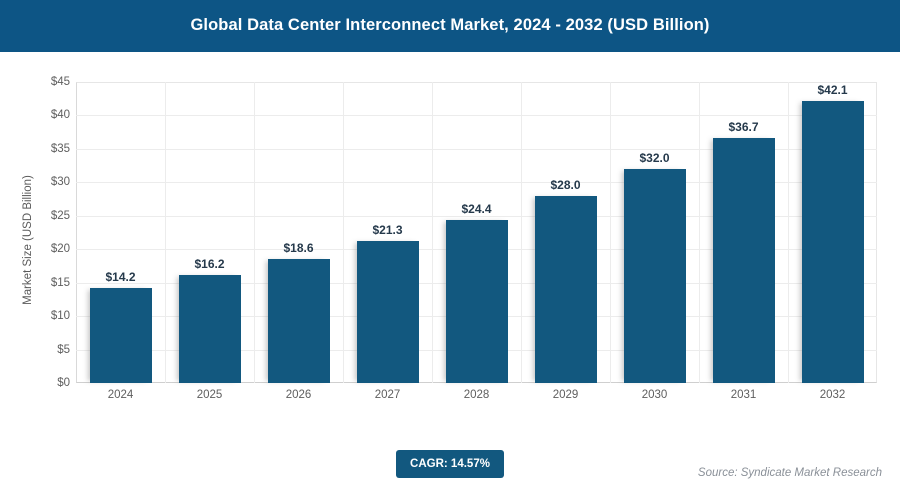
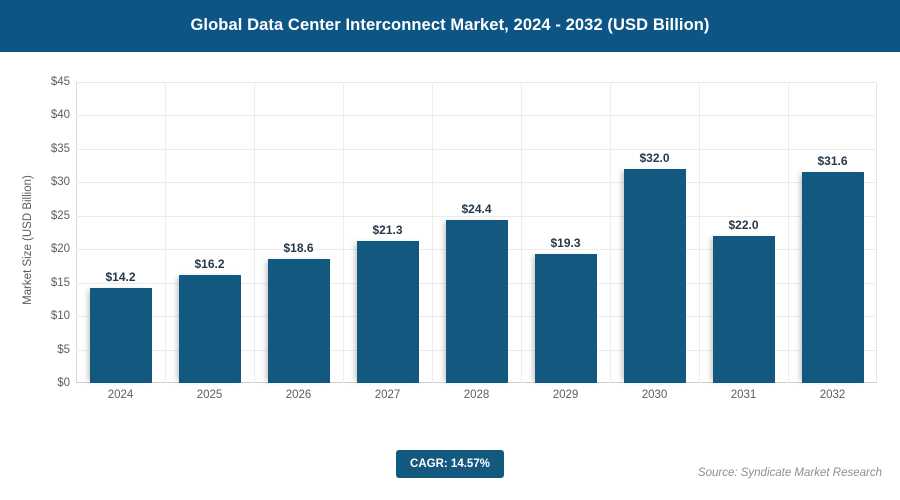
2029: $28.0 -> $19.3
2031: $36.7 -> $22.0
2032: $42.1 -> $31.6
